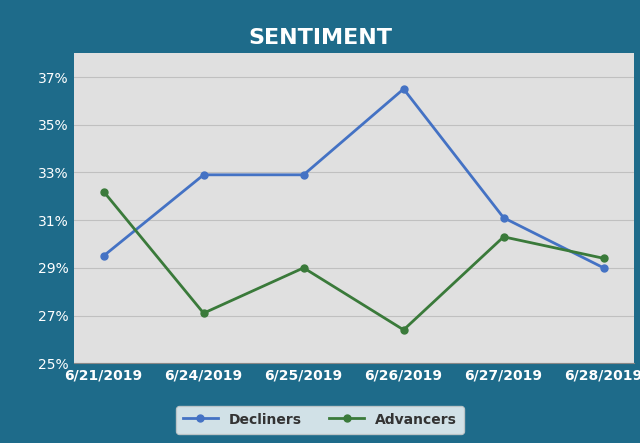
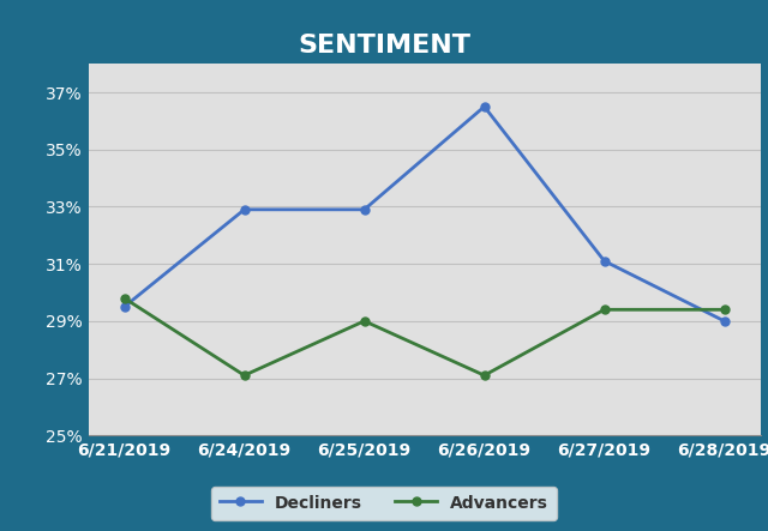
Advancers/6/21/2019: 32.2% -> 29.8%
Advancers/6/26/2019: 26.4% -> 27.1%
Advancers/6/27/2019: 30.3% -> 29.4%
